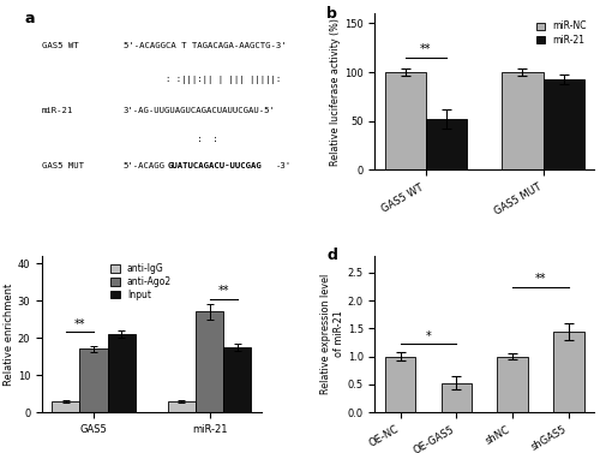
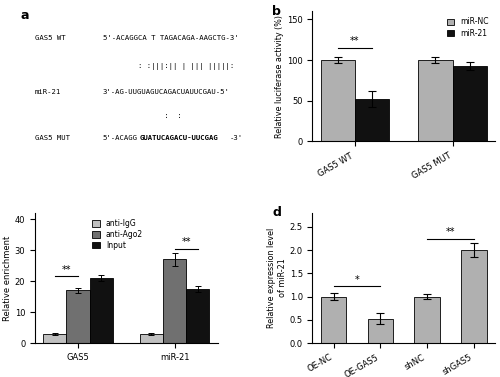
shGAS5: 1.45 -> 2.00
